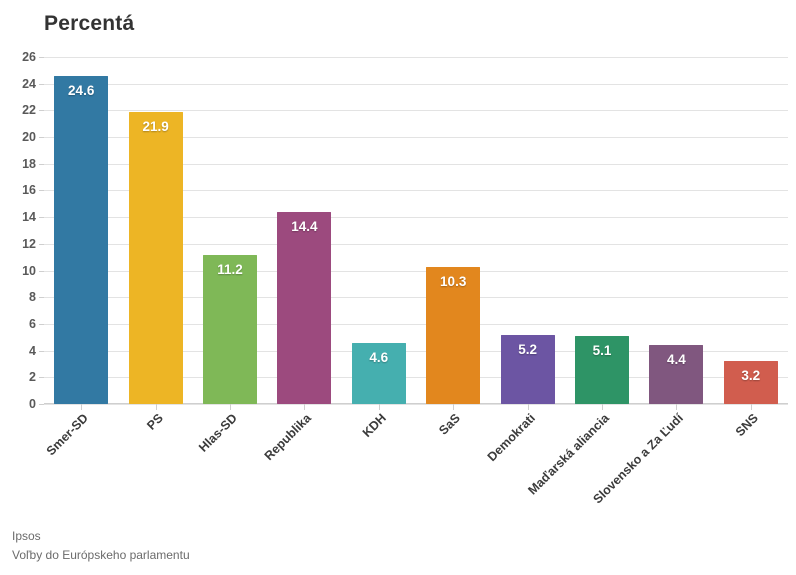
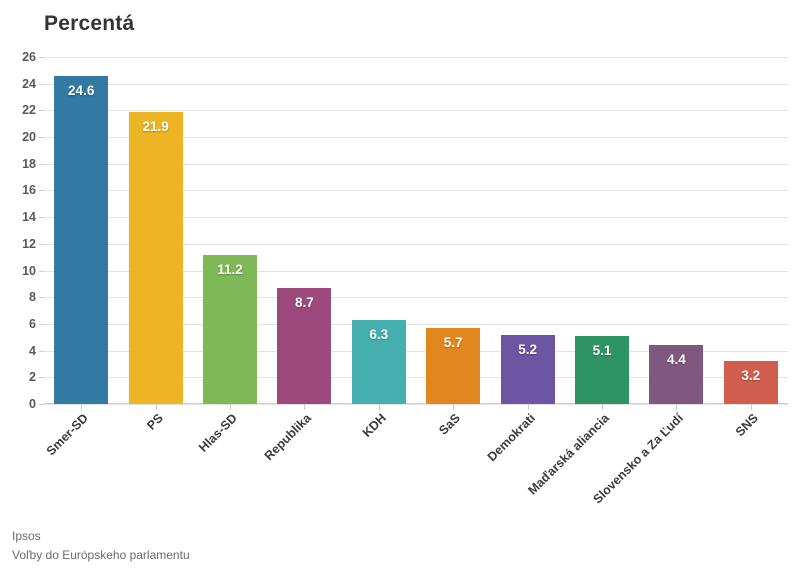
Republika: 14.4 -> 8.7
KDH: 4.6 -> 6.3
SaS: 10.3 -> 5.7
